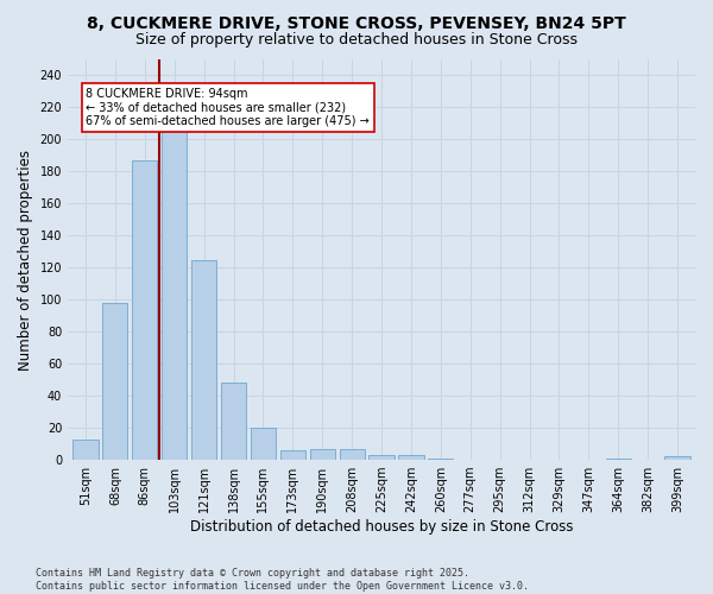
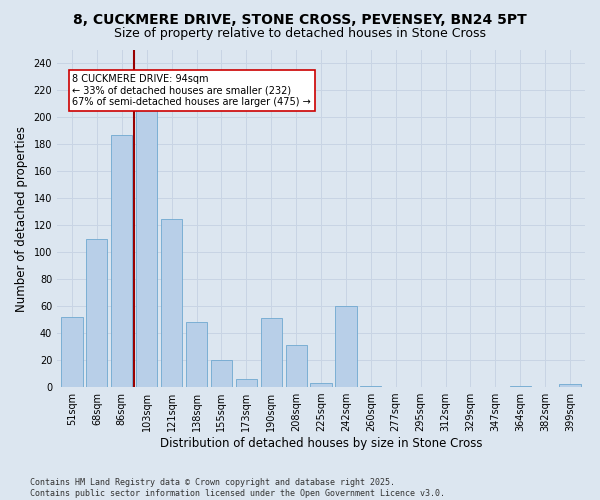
51sqm: 13 -> 52
68sqm: 98 -> 110
190sqm: 7 -> 51
208sqm: 7 -> 31
242sqm: 3 -> 60
